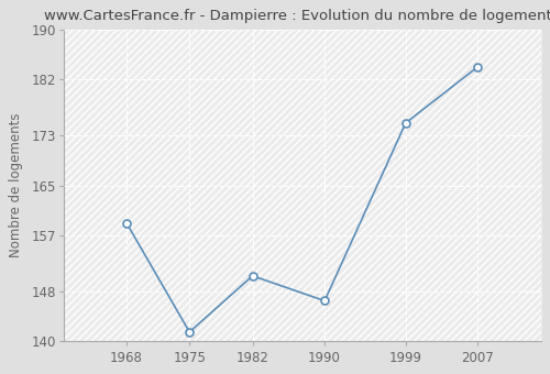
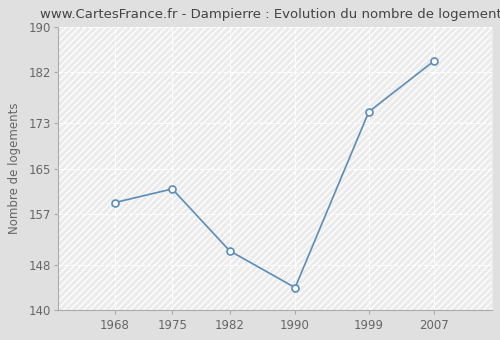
1975: 141.5 -> 161.4
1990: 146.5 -> 144.0
